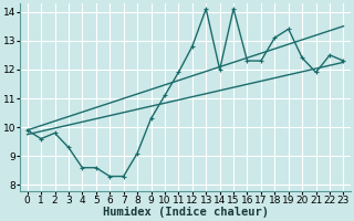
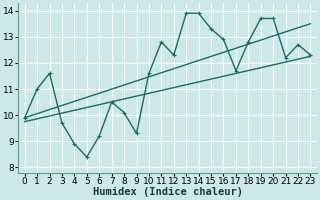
1: 9.6 -> 11.0
2: 9.8 -> 11.6
3: 9.3 -> 9.7
4: 8.6 -> 8.9
5: 8.6 -> 8.4
6: 8.3 -> 9.2
7: 8.3 -> 10.5
8: 9.1 -> 10.1
9: 10.3 -> 9.3
10: 11.1 -> 11.6
11: 11.9 -> 12.8
12: 12.8 -> 12.3
13: 14.1 -> 13.9
14: 12.0 -> 13.9
15: 14.1 -> 13.3
16: 12.3 -> 12.9
17: 12.3 -> 11.7
18: 13.1 -> 12.8
19: 13.4 -> 13.7
20: 12.4 -> 13.7
21: 11.9 -> 12.2
22: 12.5 -> 12.7
